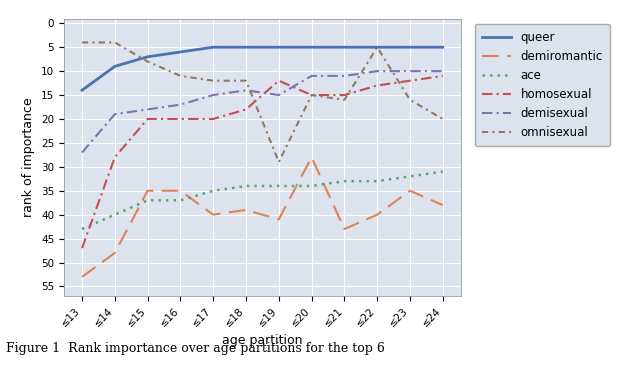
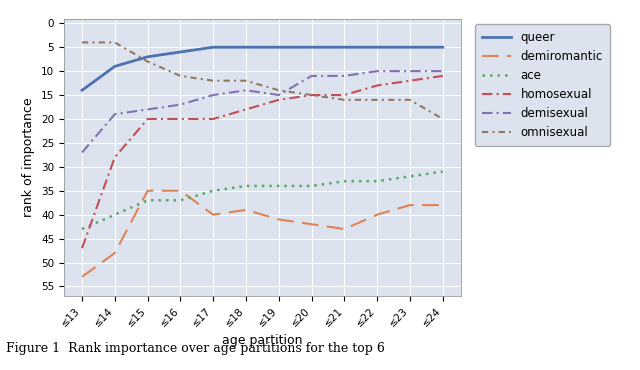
homosexual/≤19: 12 -> 16
omnisexual/≤19: 29 -> 14
demiromantic/≤20: 28 -> 42
omnisexual/≤22: 5 -> 16
demiromantic/≤23: 35 -> 38
